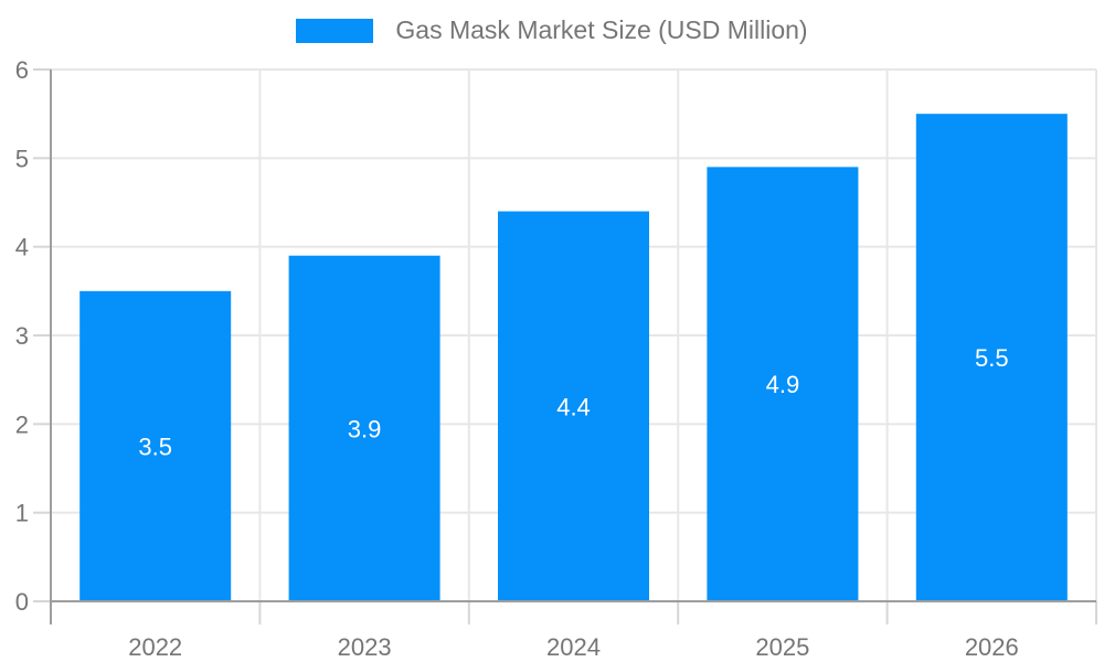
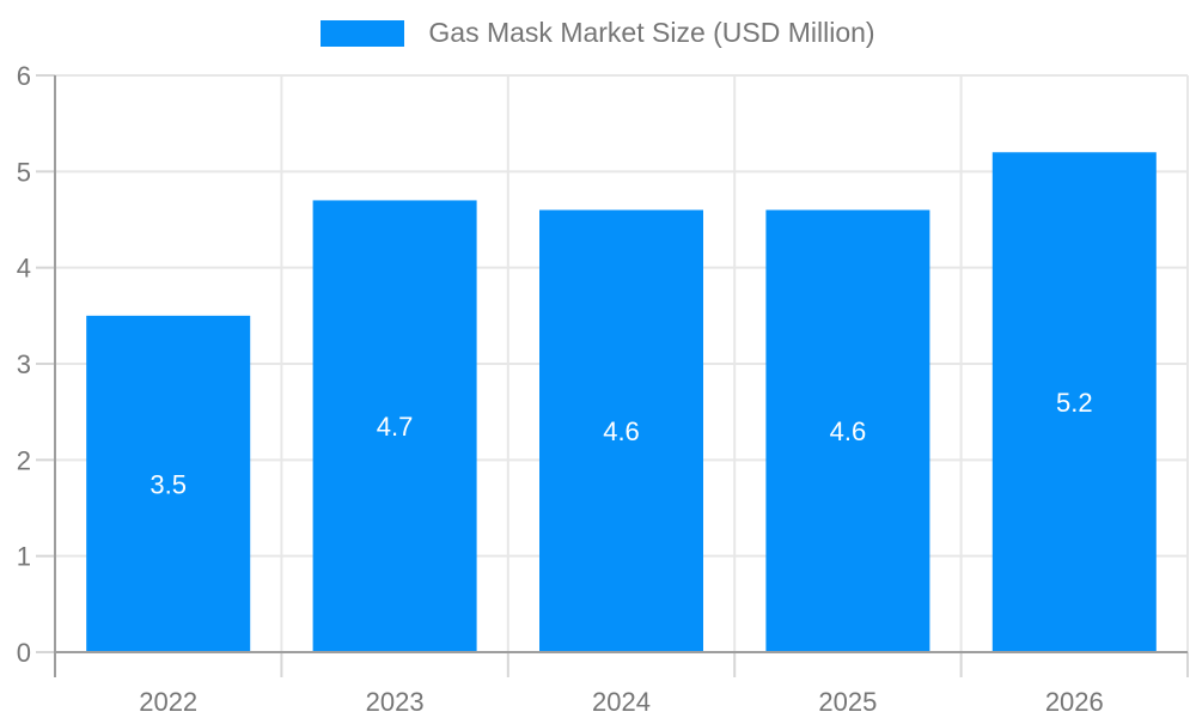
2023: 3.9 -> 4.7
2024: 4.4 -> 4.6
2025: 4.9 -> 4.6
2026: 5.5 -> 5.2
